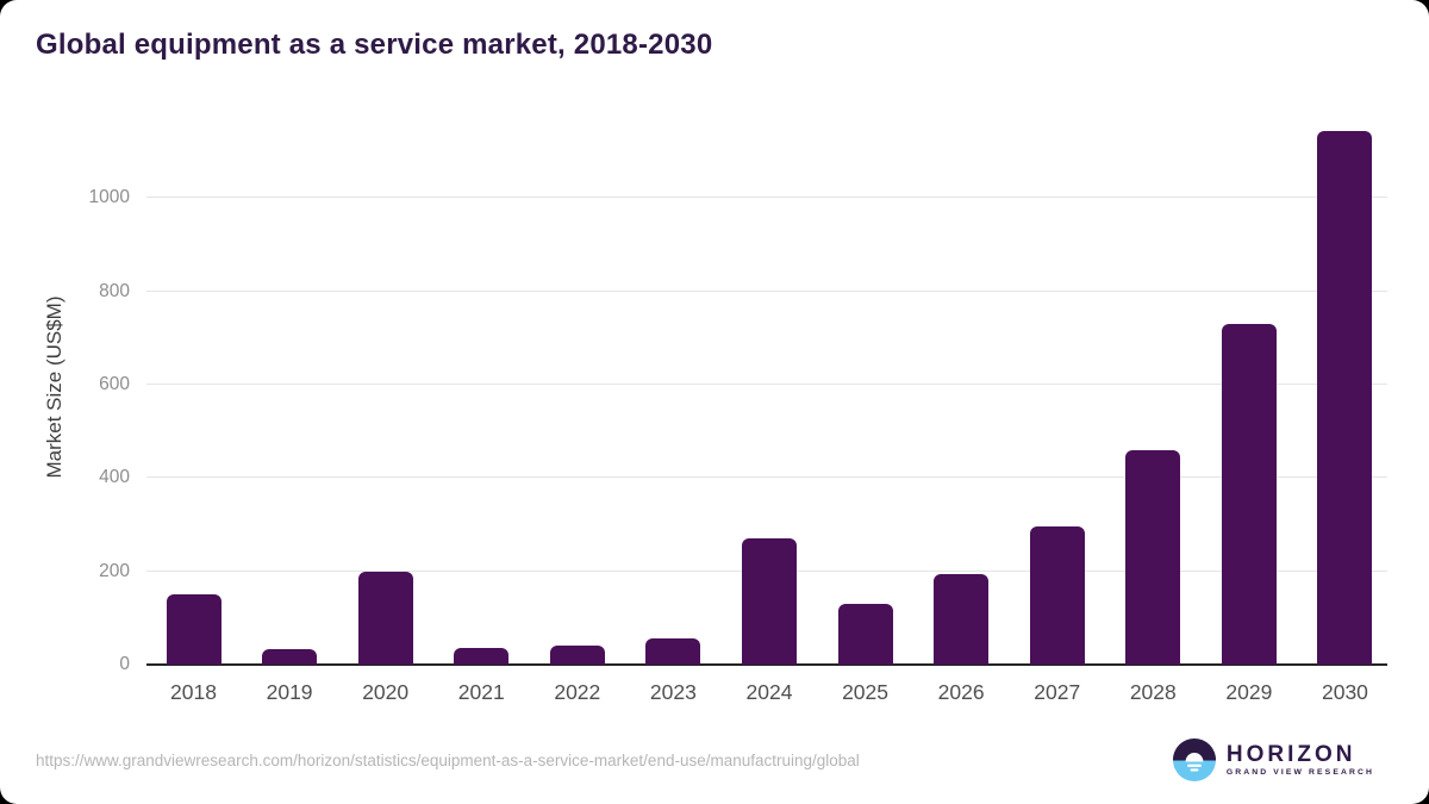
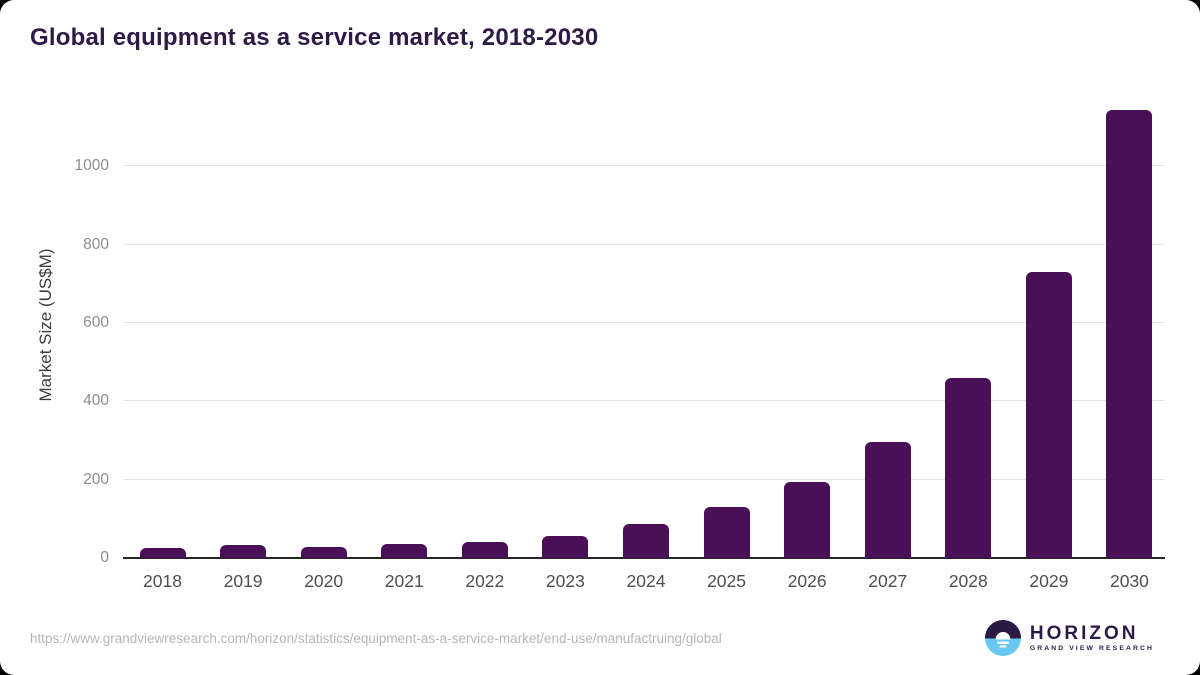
2018: 150 -> 30
2020: 200 -> 30
2024: 270 -> 90
